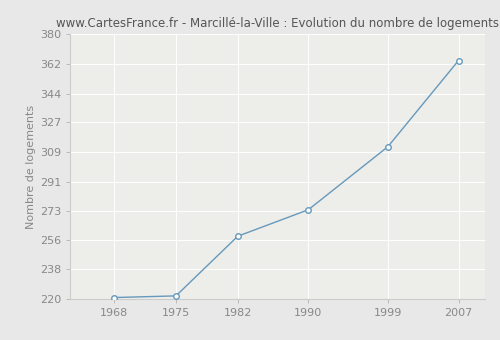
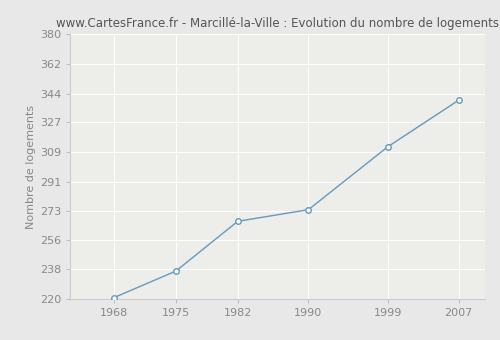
1975: 222 -> 237
1982: 258 -> 267
2007: 364 -> 340
